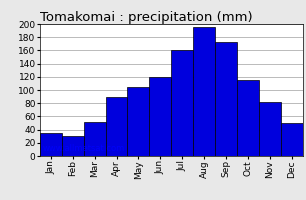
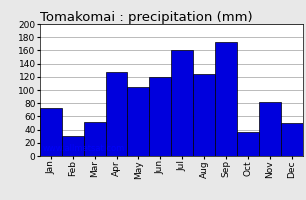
Jan: 35 -> 72
Apr: 90 -> 128
Aug: 195 -> 124
Oct: 115 -> 36
